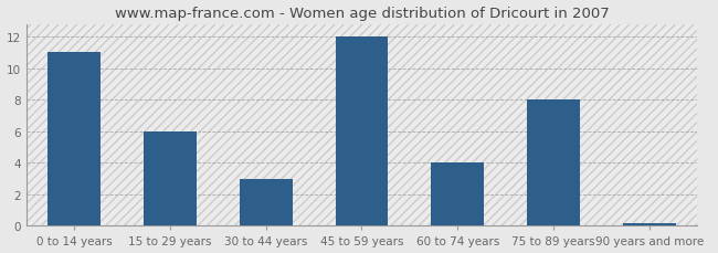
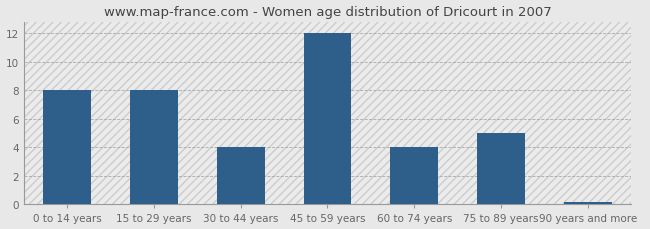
0 to 14 years: 11.0 -> 8.0
15 to 29 years: 6.0 -> 8.0
30 to 44 years: 3.0 -> 4.0
75 to 89 years: 8.0 -> 5.0
